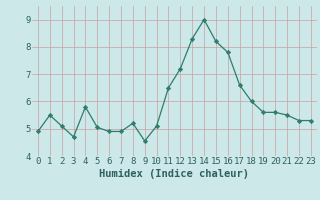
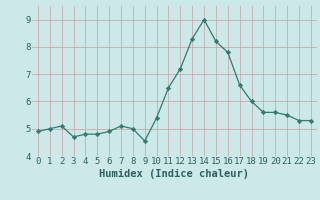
1: 5.50 -> 5.00
4: 5.80 -> 4.80
5: 5.05 -> 4.80
7: 4.90 -> 5.10
8: 5.20 -> 5.00
10: 5.10 -> 5.40
